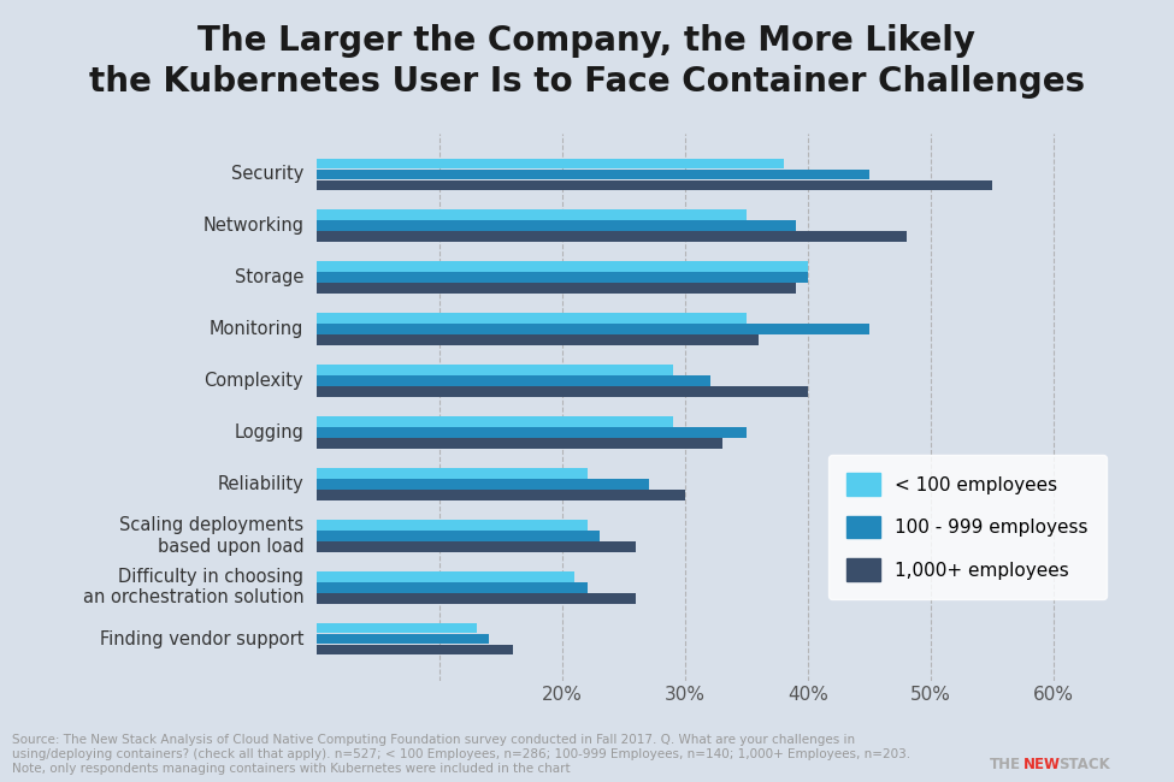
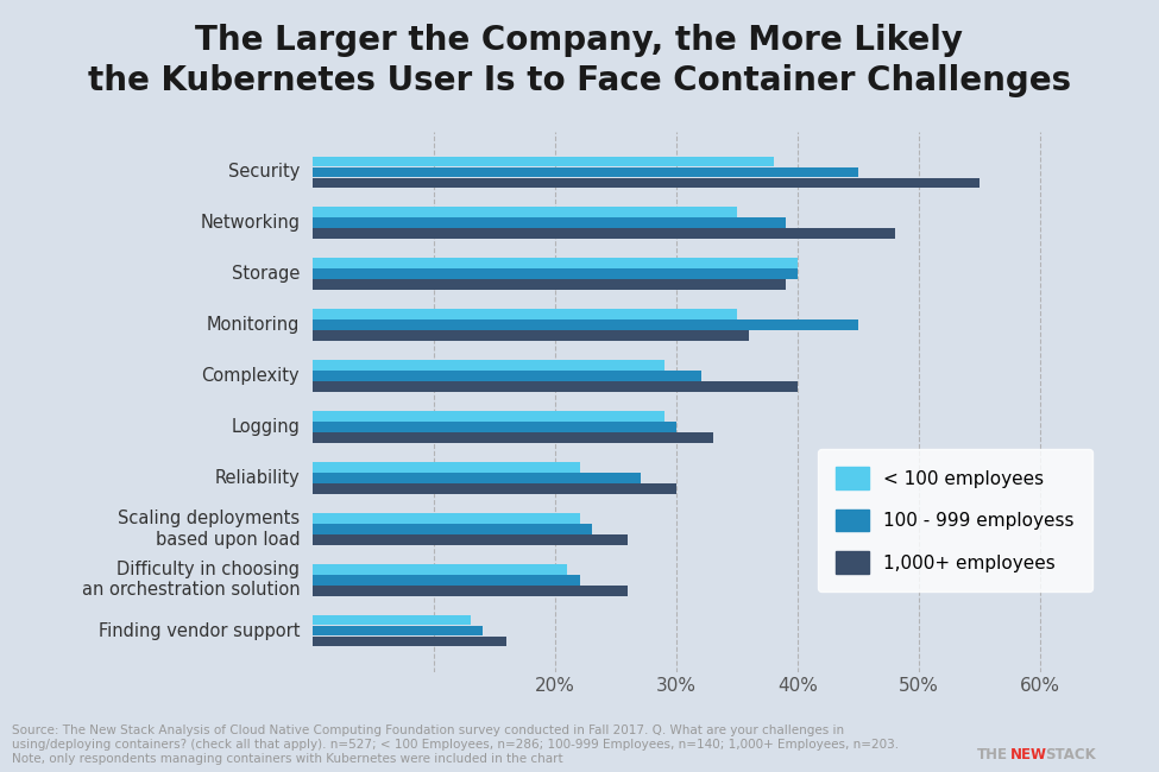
100 - 999 employess/Logging: 35% -> 30%
